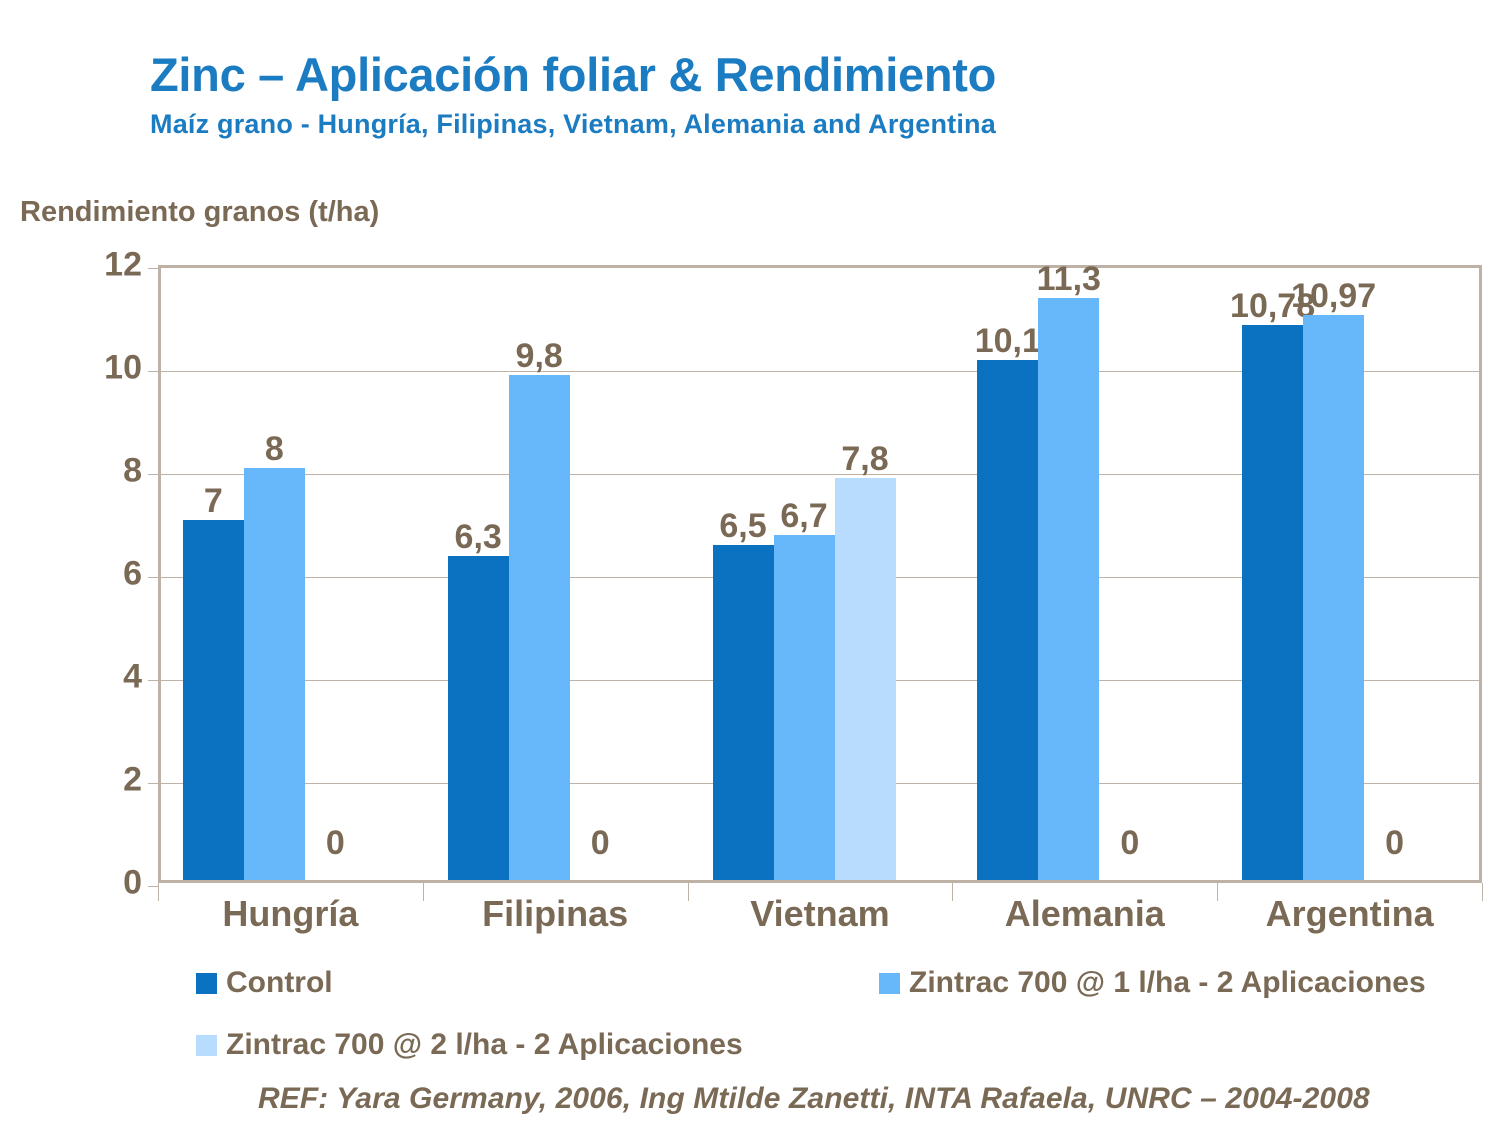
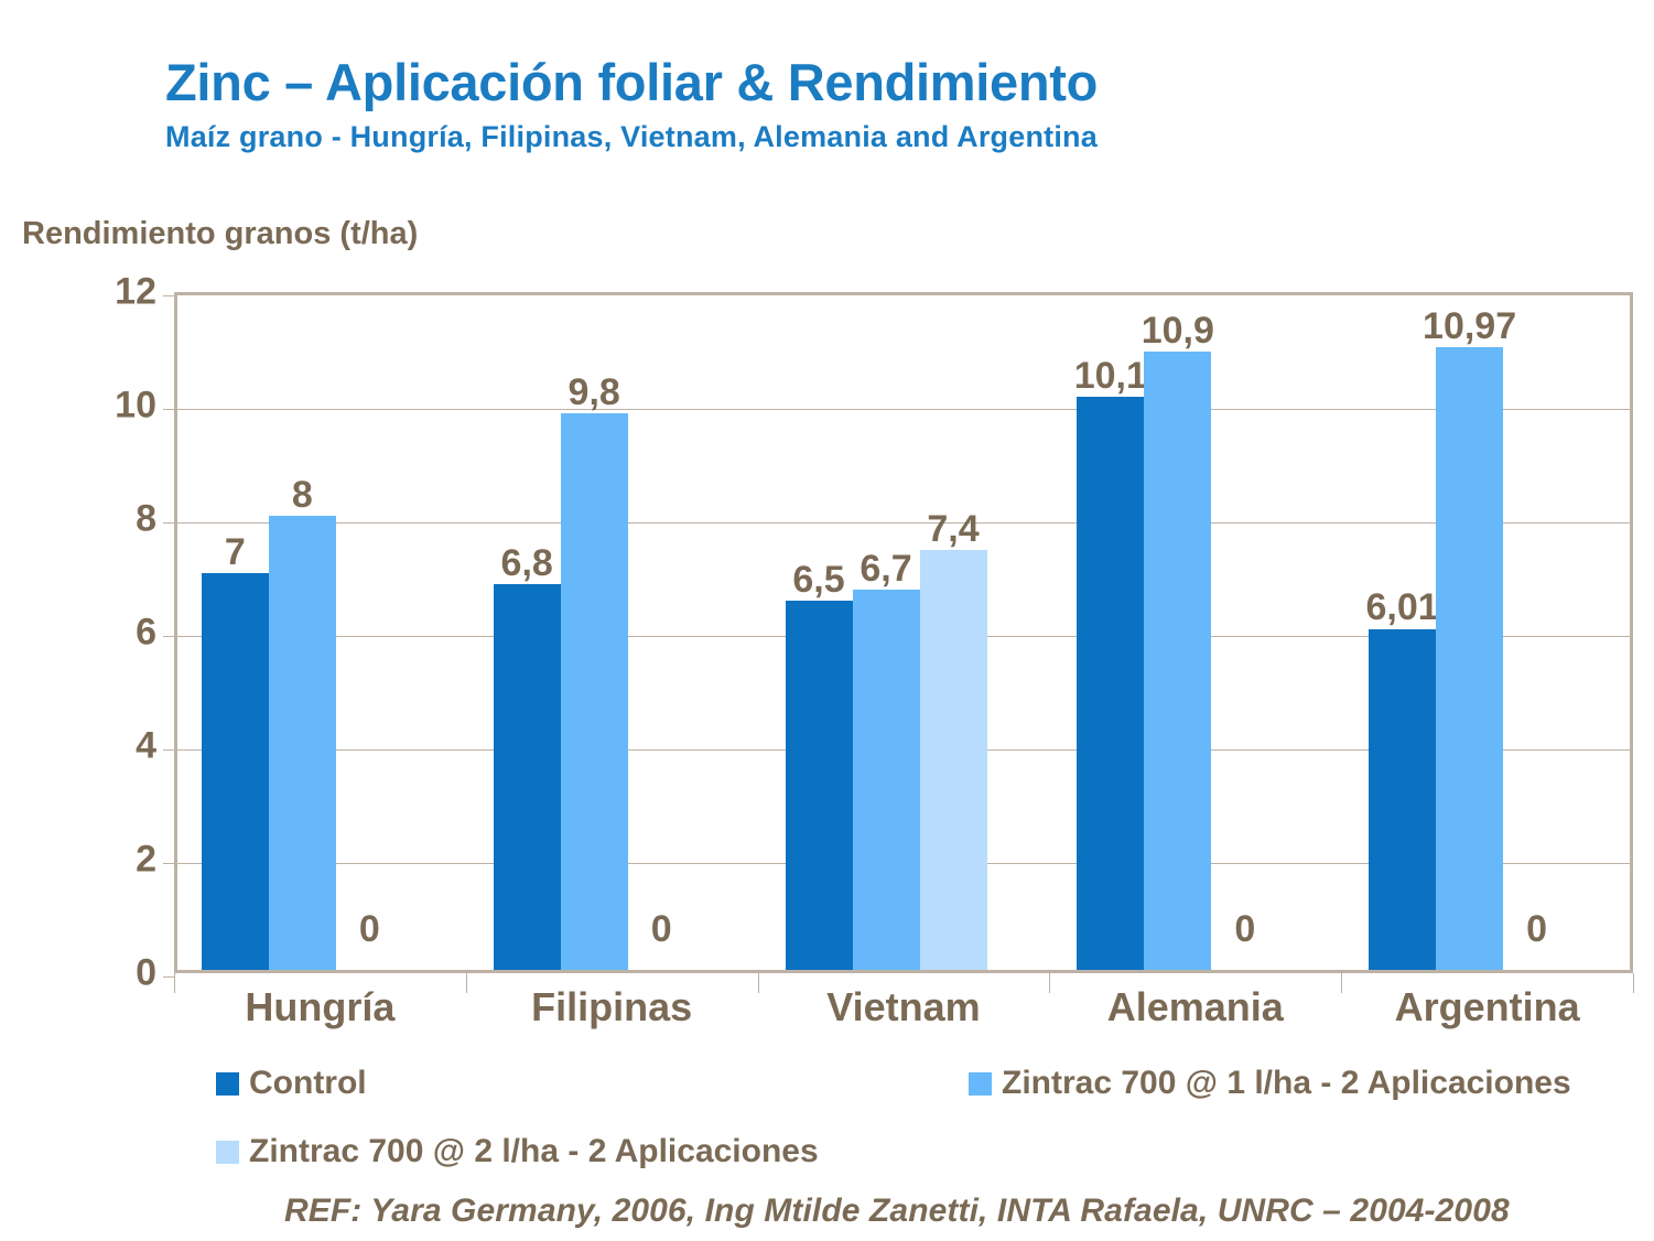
Control/Filipinas: 6,3 -> 6,8
Zintrac 700 @ 2 l/ha - 2 Aplicaciones/Vietnam: 7,8 -> 7,4
Zintrac 700 @ 1 l/ha - 2 Aplicaciones/Alemania: 11,3 -> 10,9
Control/Argentina: 10,78 -> 6,01
